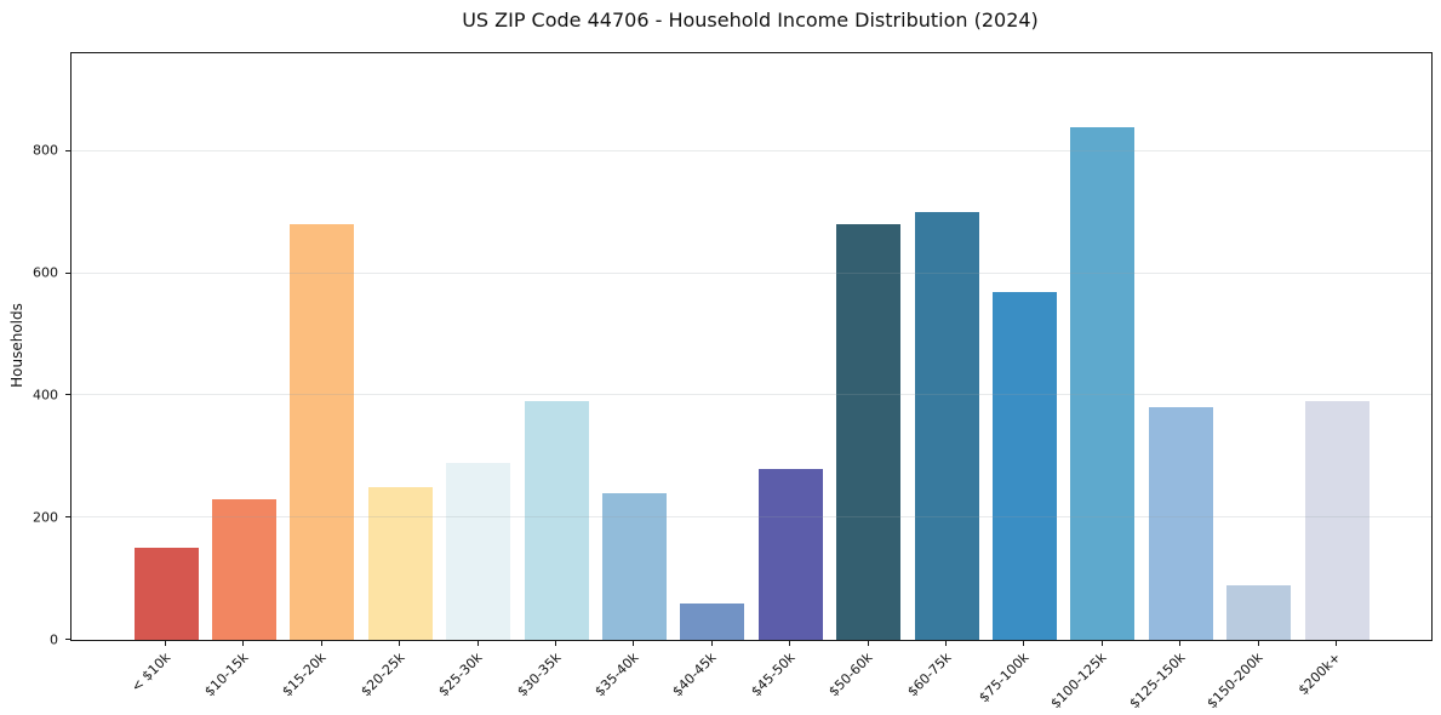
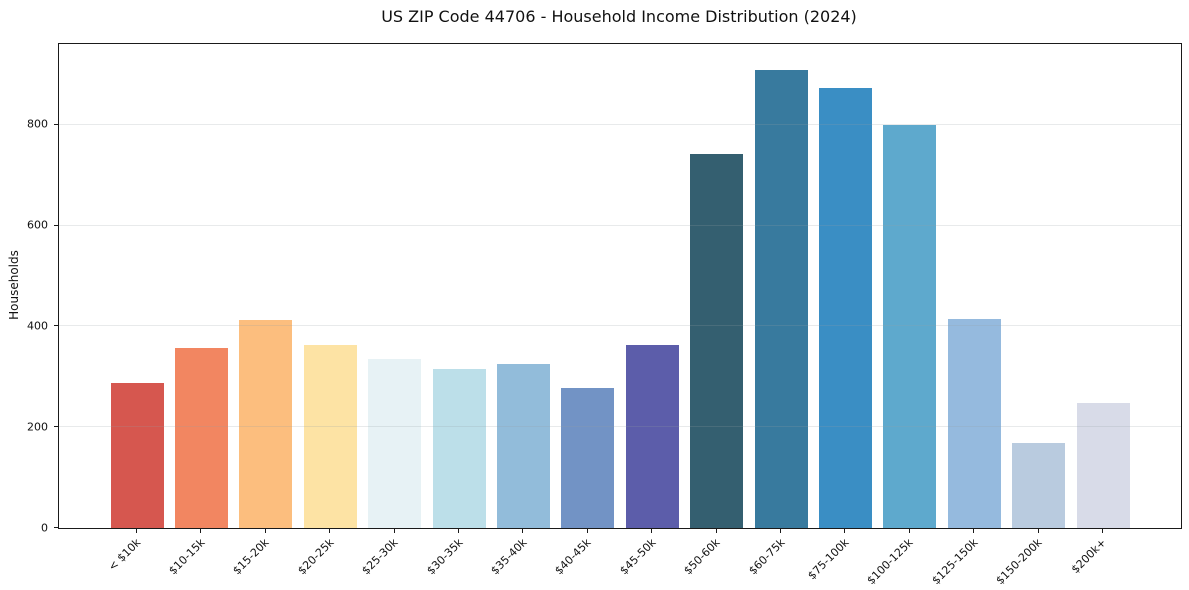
< $10k: 150 -> 290
$10-15k: 230 -> 360
$15-20k: 680 -> 410
$20-25k: 250 -> 360
$25-30k: 290 -> 340
$30-35k: 390 -> 320
$35-40k: 240 -> 330
$40-45k: 60 -> 280
$45-50k: 280 -> 360
$50-60k: 680 -> 740
$60-75k: 700 -> 910
$75-100k: 570 -> 870
$100-125k: 840 -> 800
$125-150k: 380 -> 410
$150-200k: 90 -> 170
$200k+: 390 -> 250
